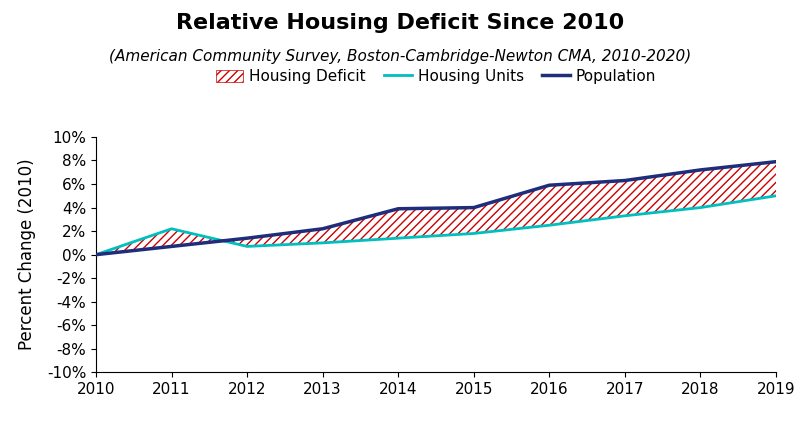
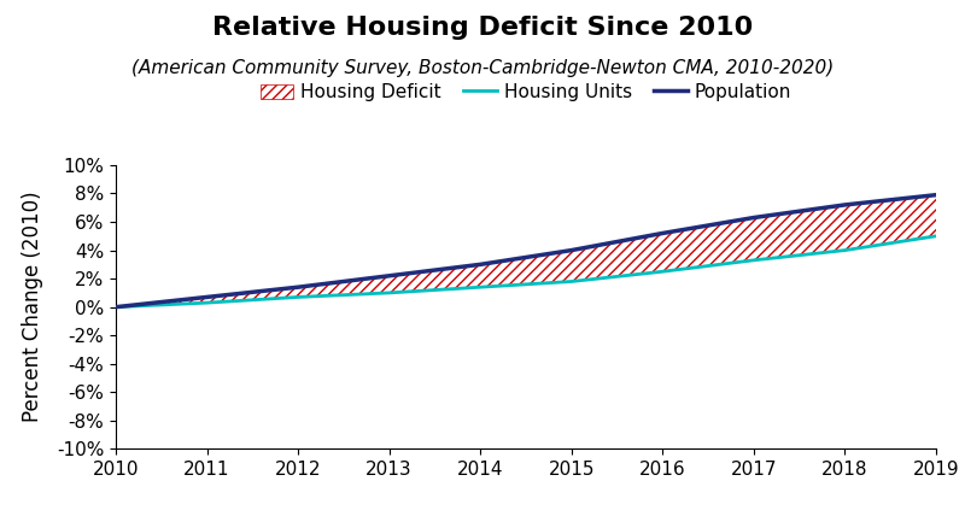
Housing Units/2011: 2.2% -> 0.3%
Population/2014: 3.9% -> 3.0%
Population/2016: 5.9% -> 5.2%
